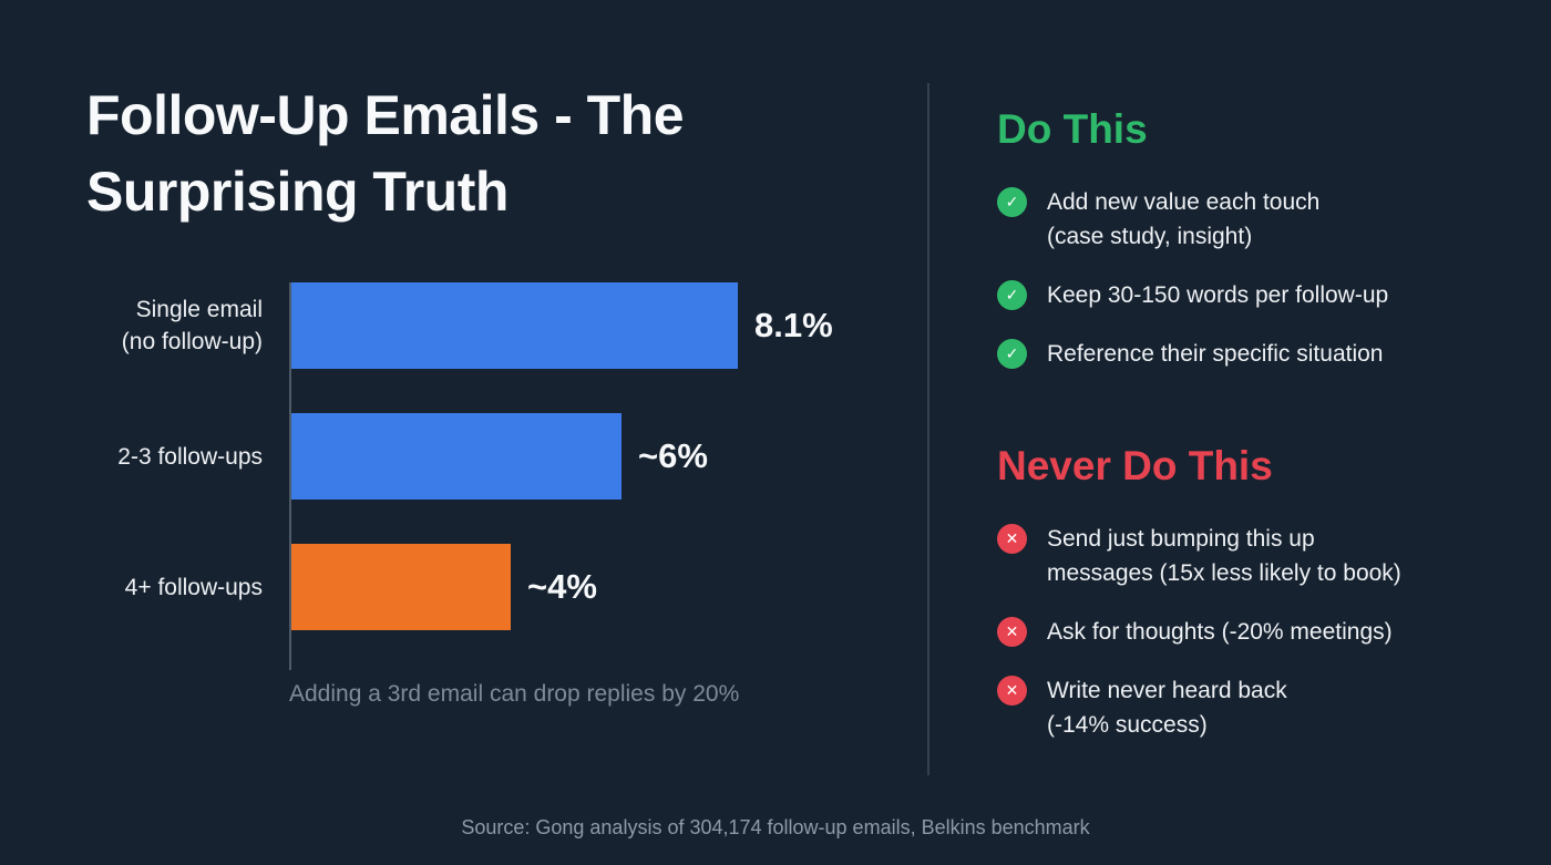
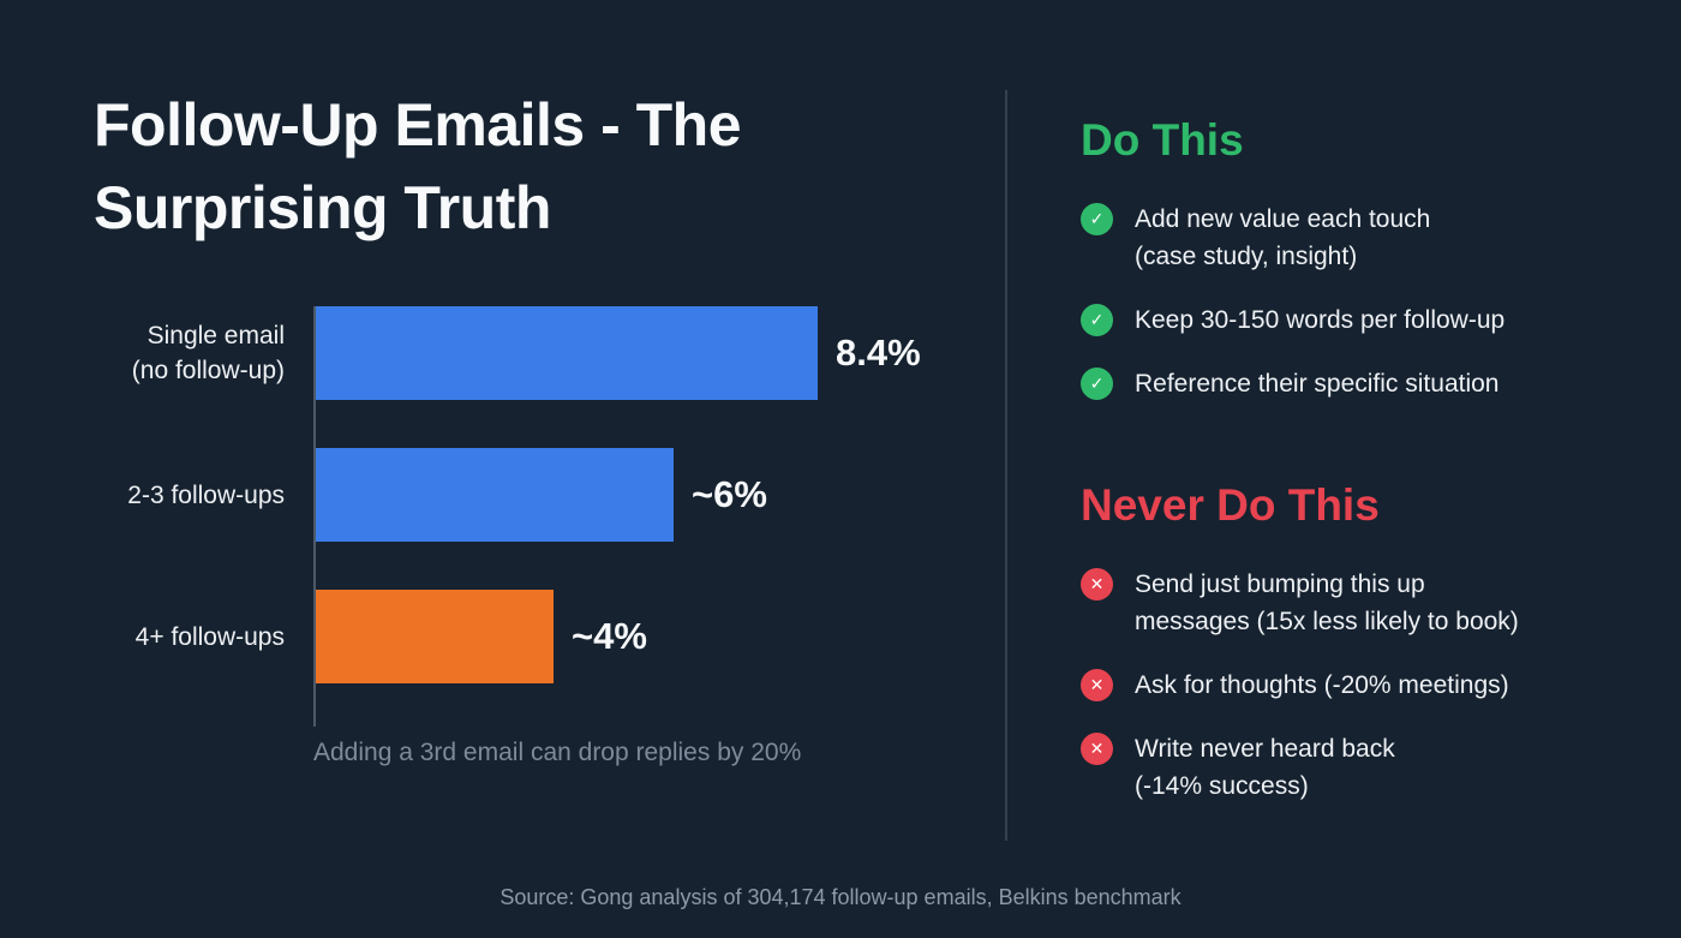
Single email (no follow-up): 8.1% -> 8.4%
